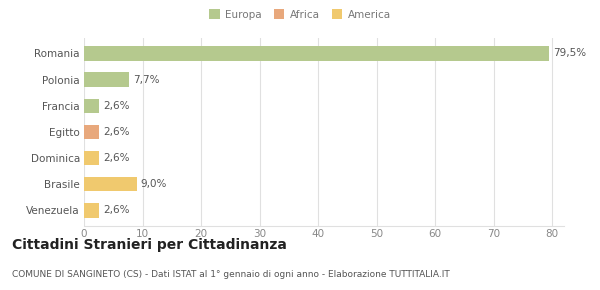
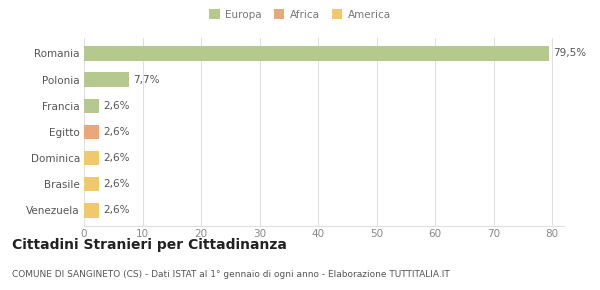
Brasile: 9,0% -> 2,6%
